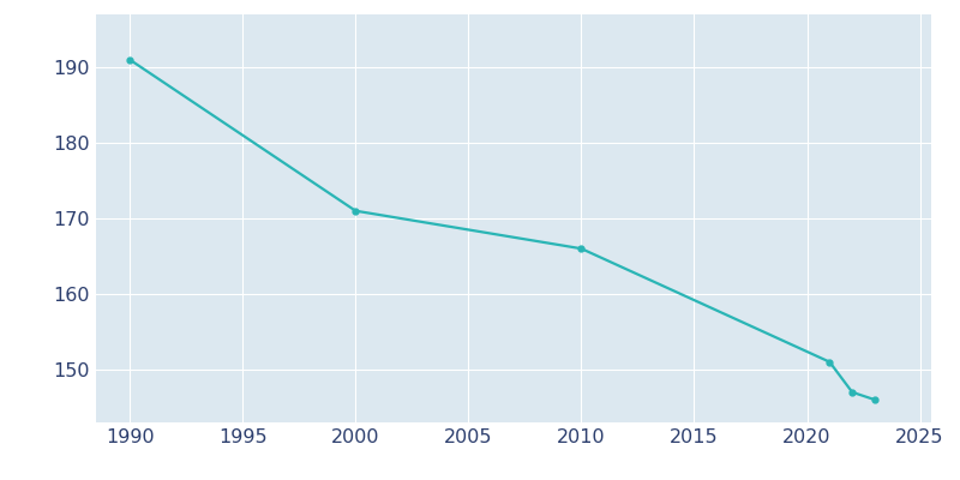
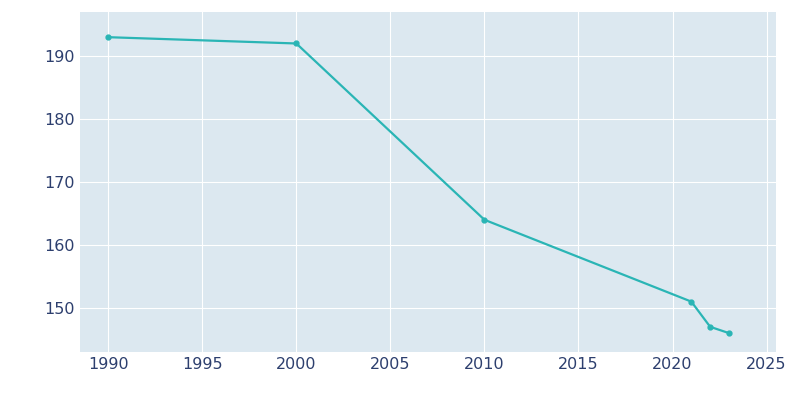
1990: 191 -> 193
2000: 171 -> 192
2010: 166 -> 164
